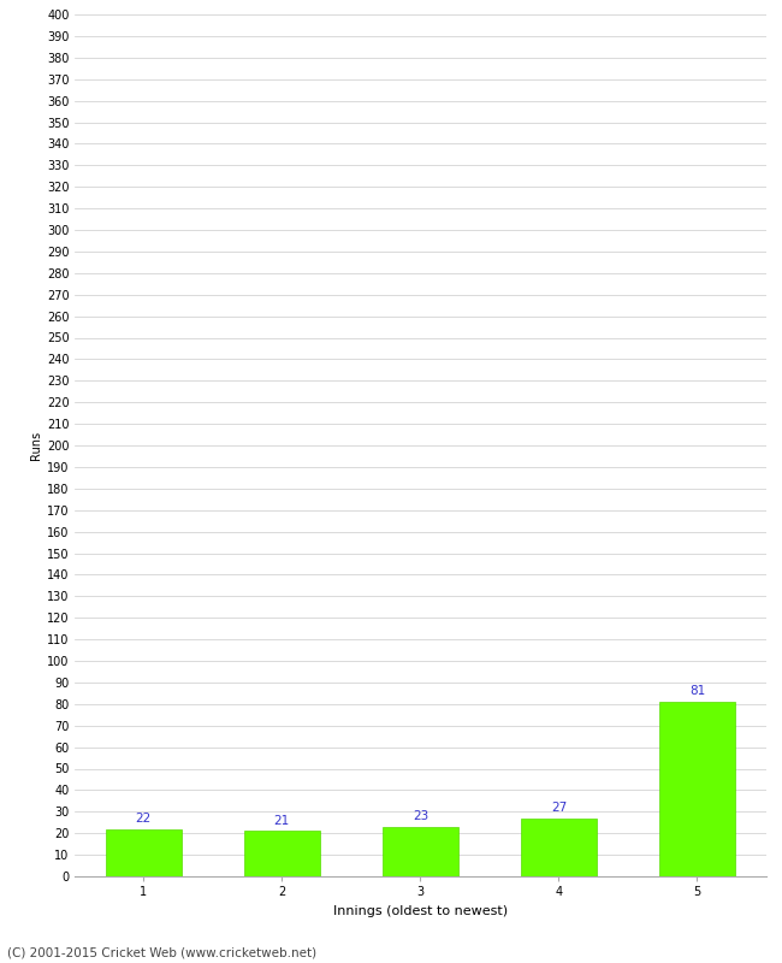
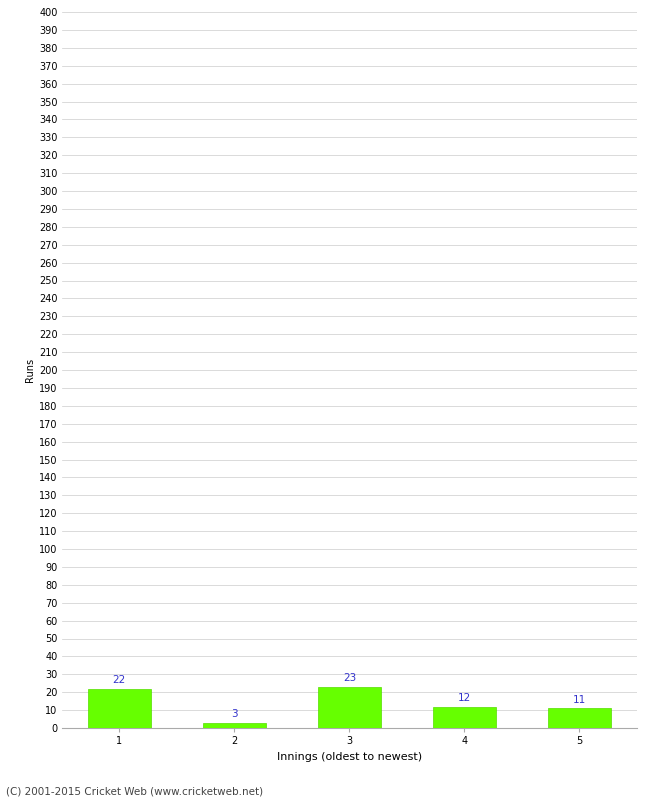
2: 21 -> 3
4: 27 -> 12
5: 81 -> 11
